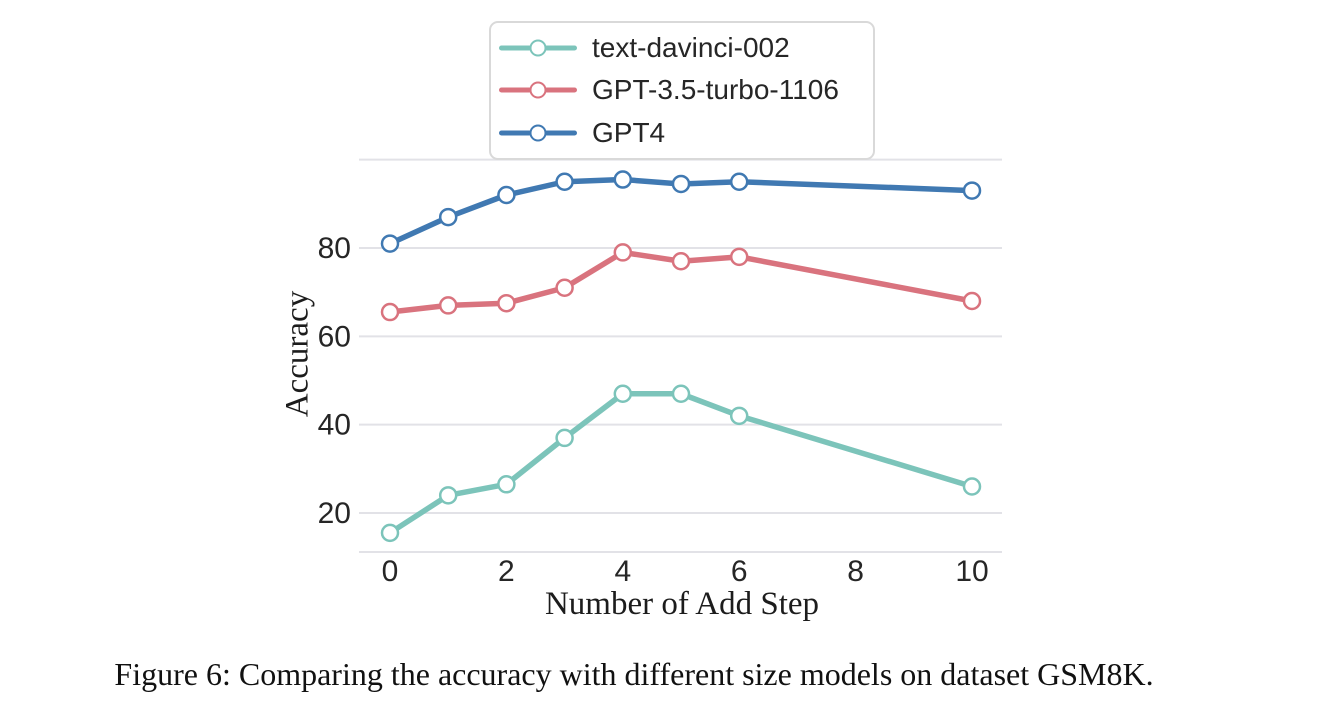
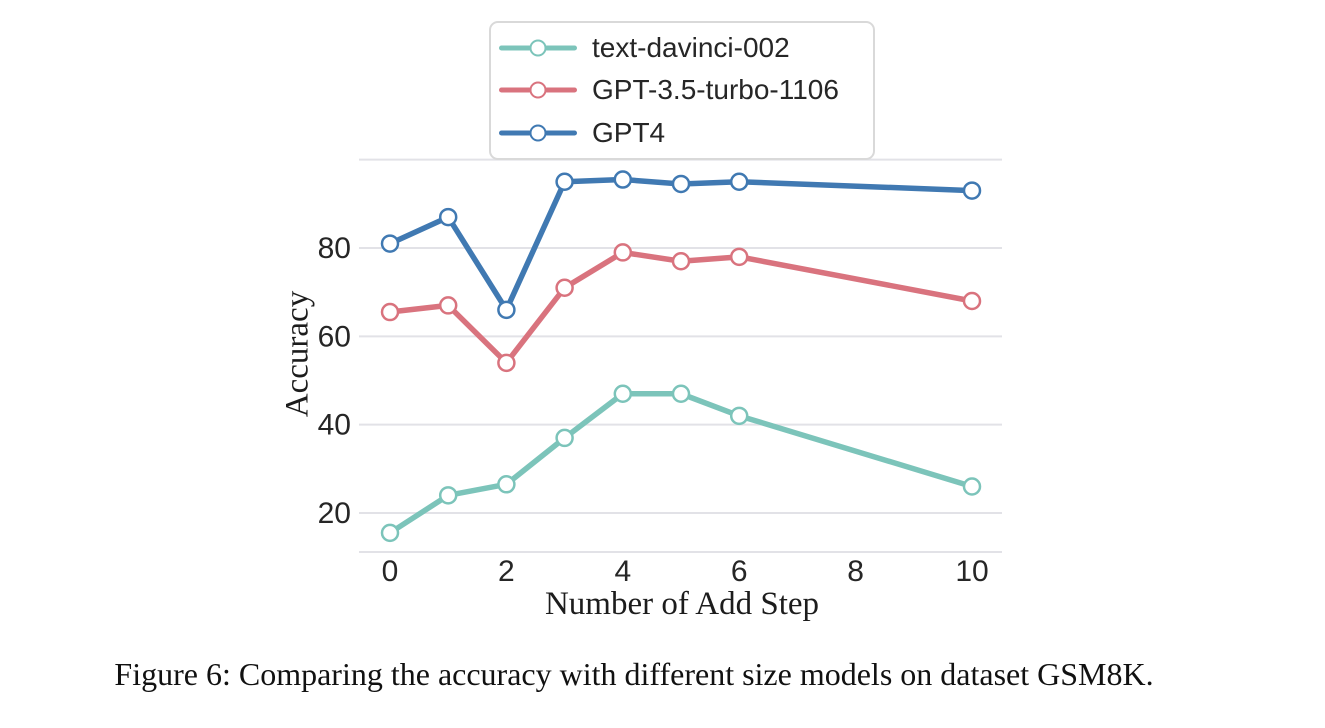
GPT-3.5-turbo-1106/2: 68 -> 54
GPT4/2: 92 -> 66
